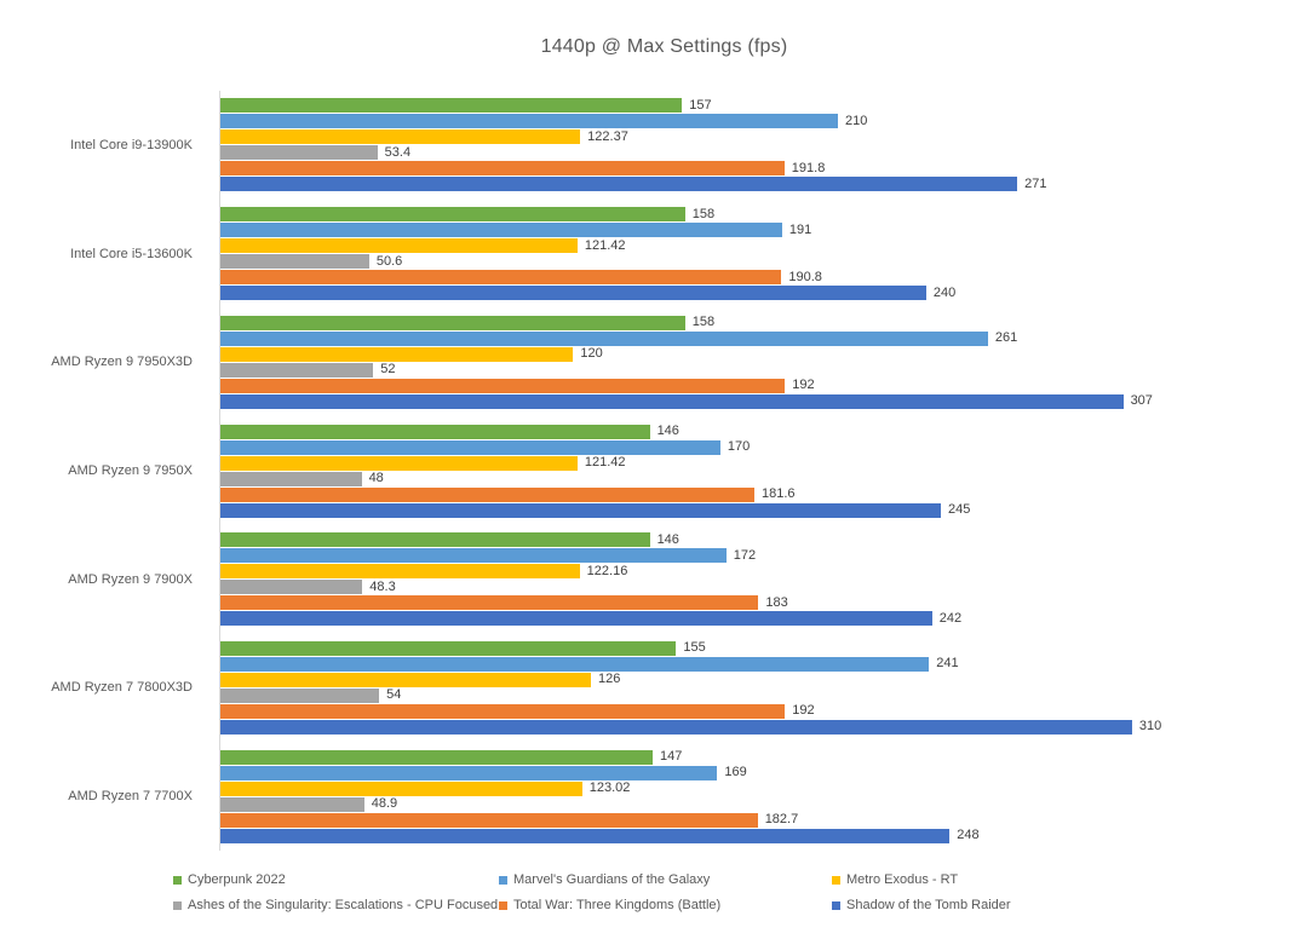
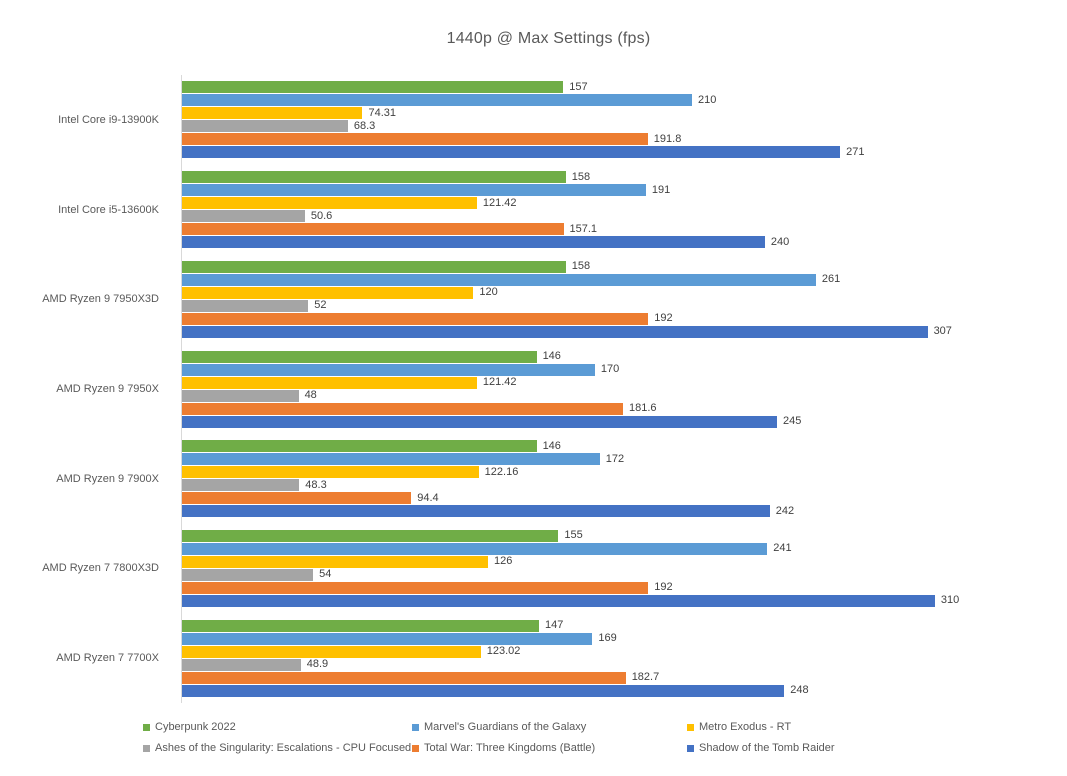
Metro Exodus - RT/Intel Core i9-13900K: 122.37 -> 74.31
Ashes of the Singularity: Escalations - CPU Focused/Intel Core i9-13900K: 53.4 -> 68.3
Total War: Three Kingdoms (Battle)/Intel Core i5-13600K: 190.8 -> 157.1
Total War: Three Kingdoms (Battle)/AMD Ryzen 9 7900X: 183 -> 94.4
